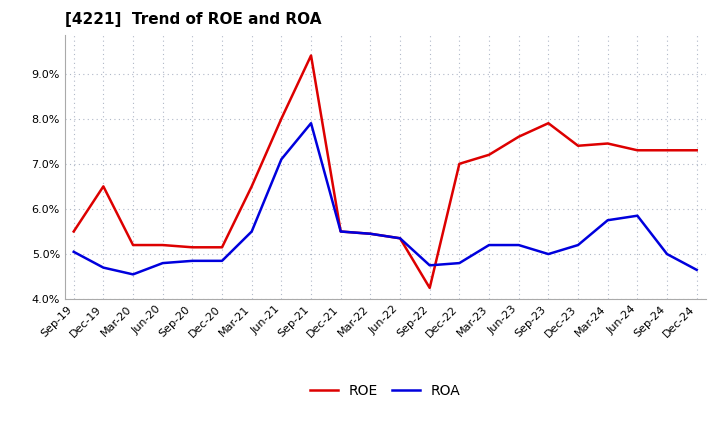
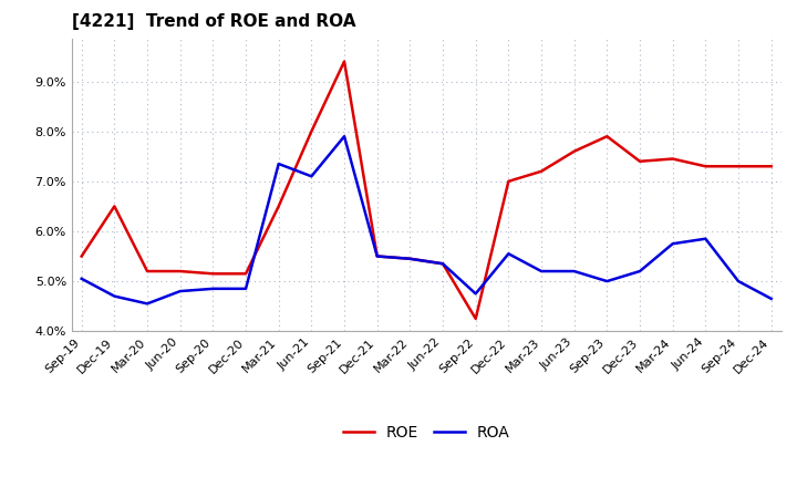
ROA/Mar-21: 5.50% -> 7.35%
ROA/Dec-22: 4.80% -> 5.55%
